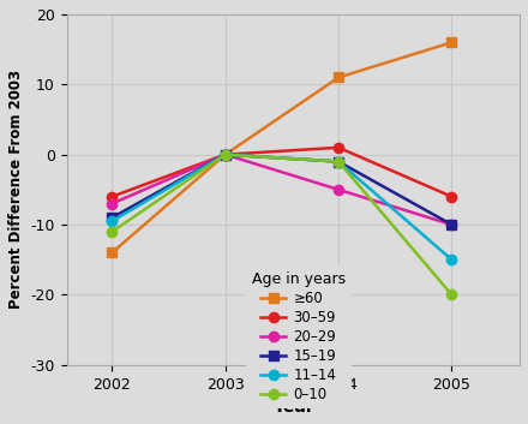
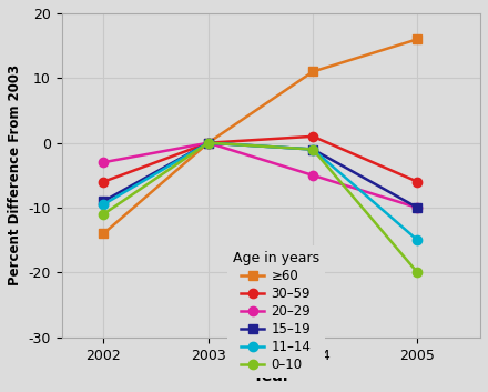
20–29/2002: -7 -> -3
